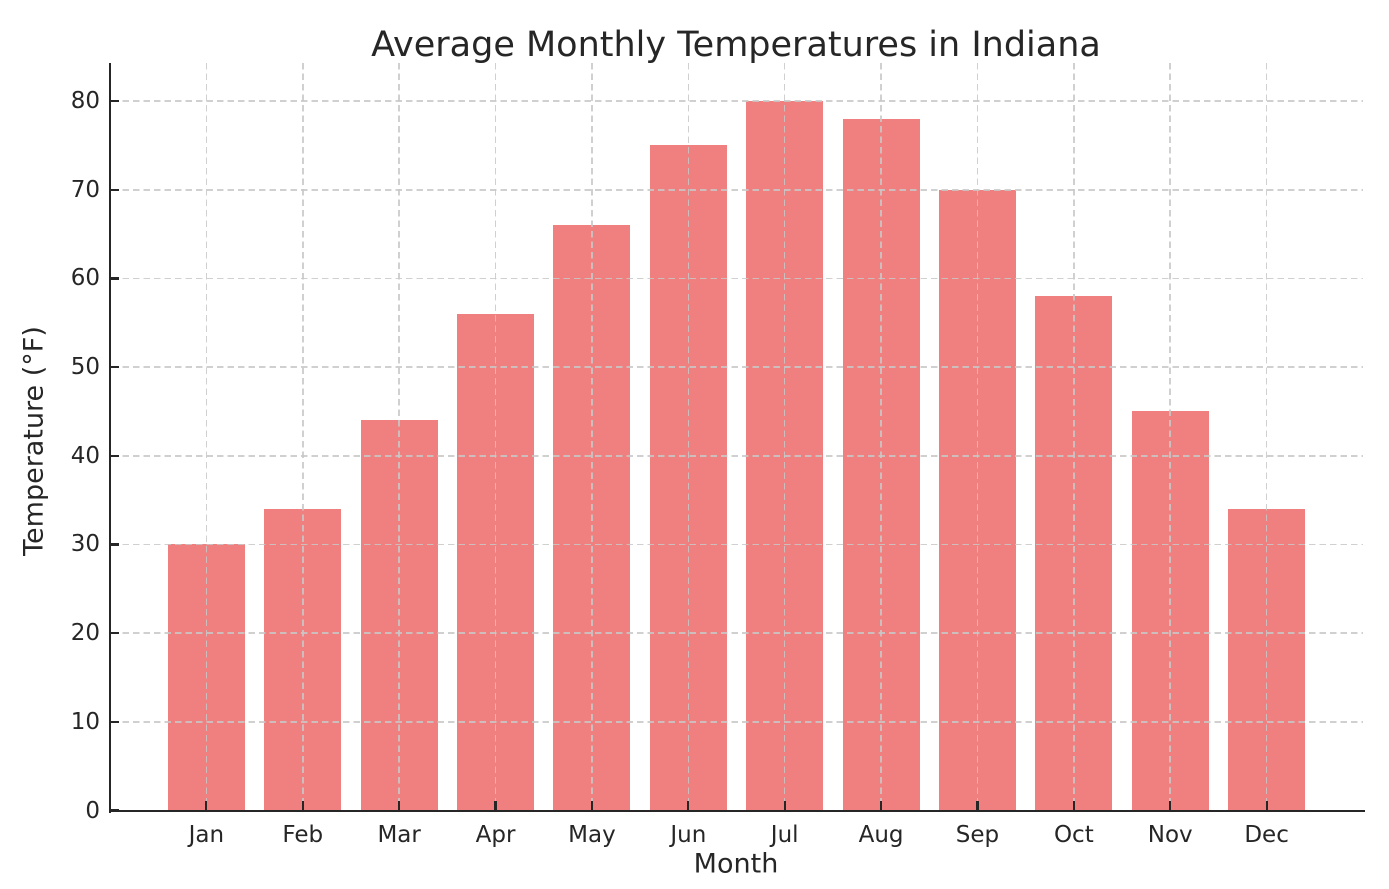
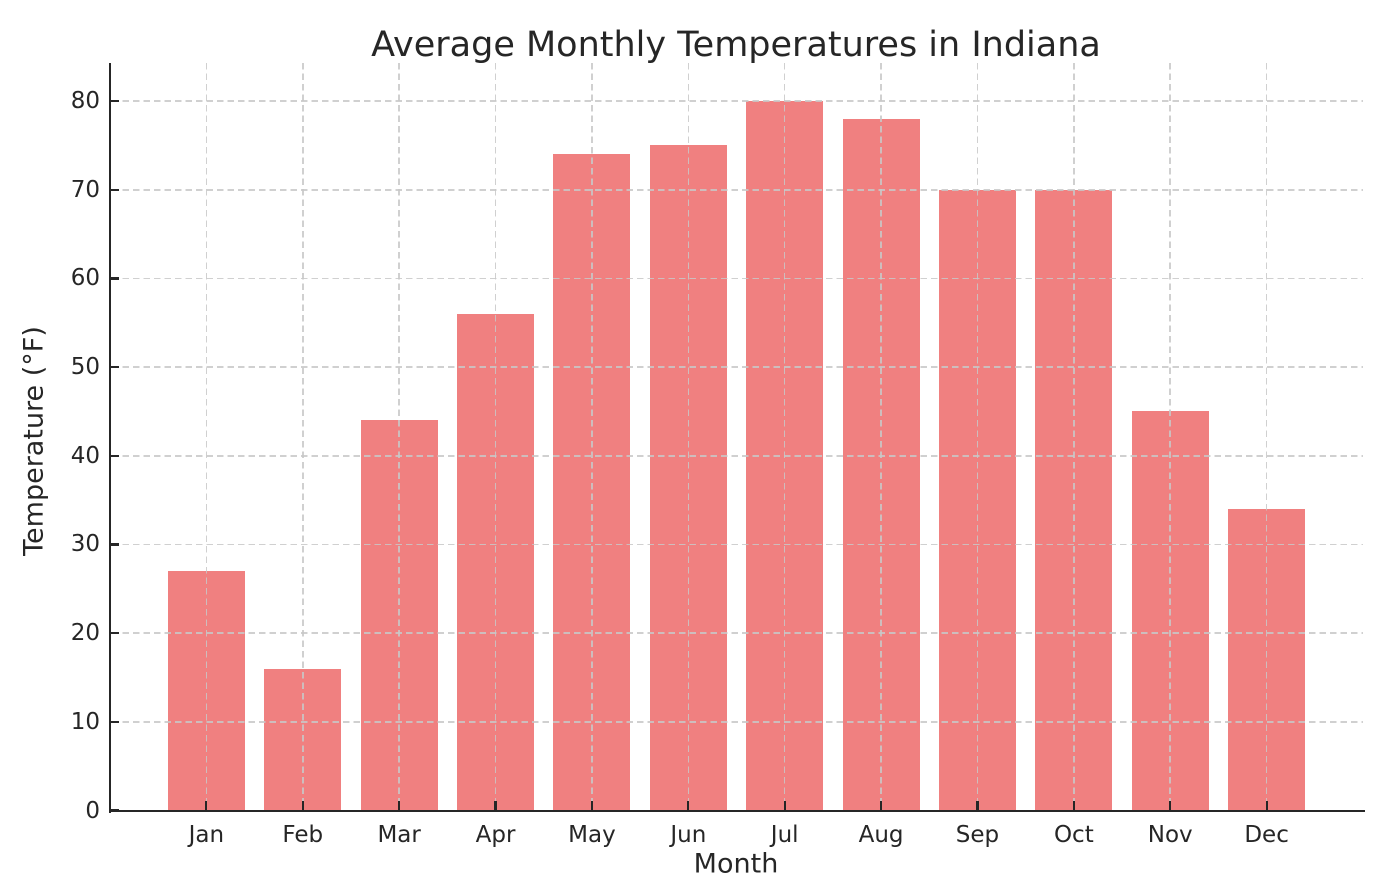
Jan: 30 -> 27
Feb: 34 -> 16
May: 66 -> 74
Oct: 58 -> 70
